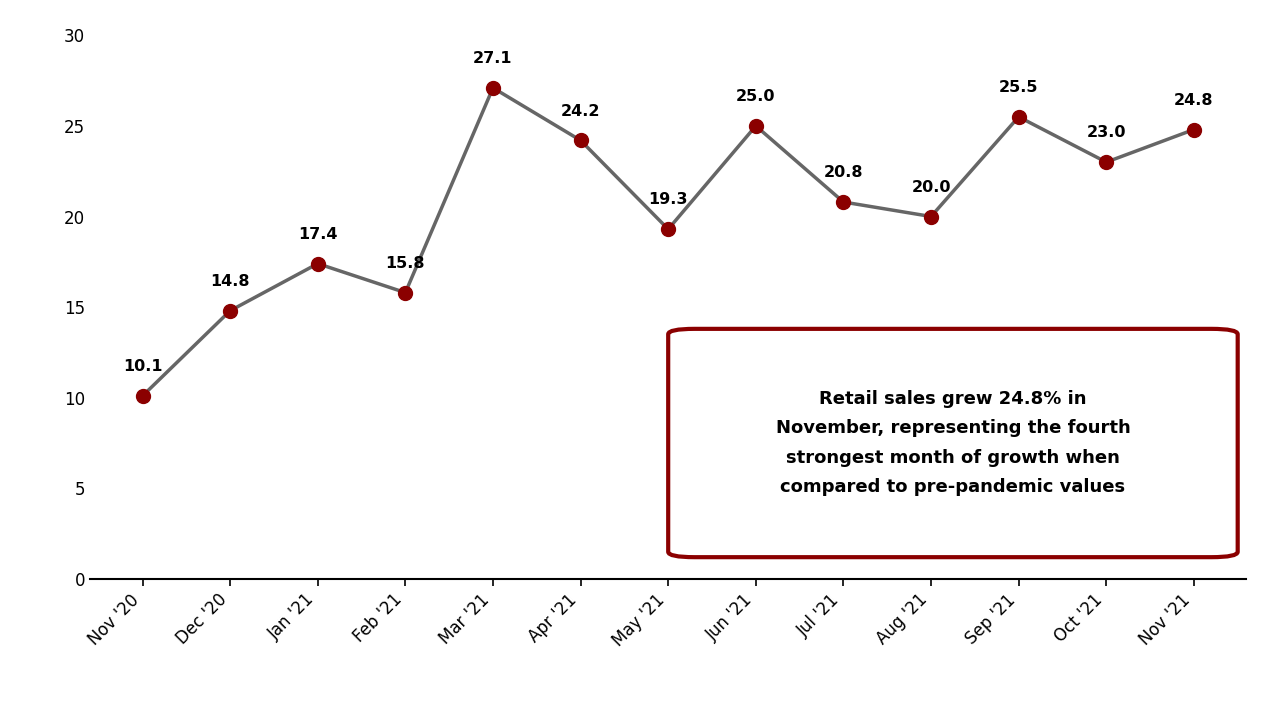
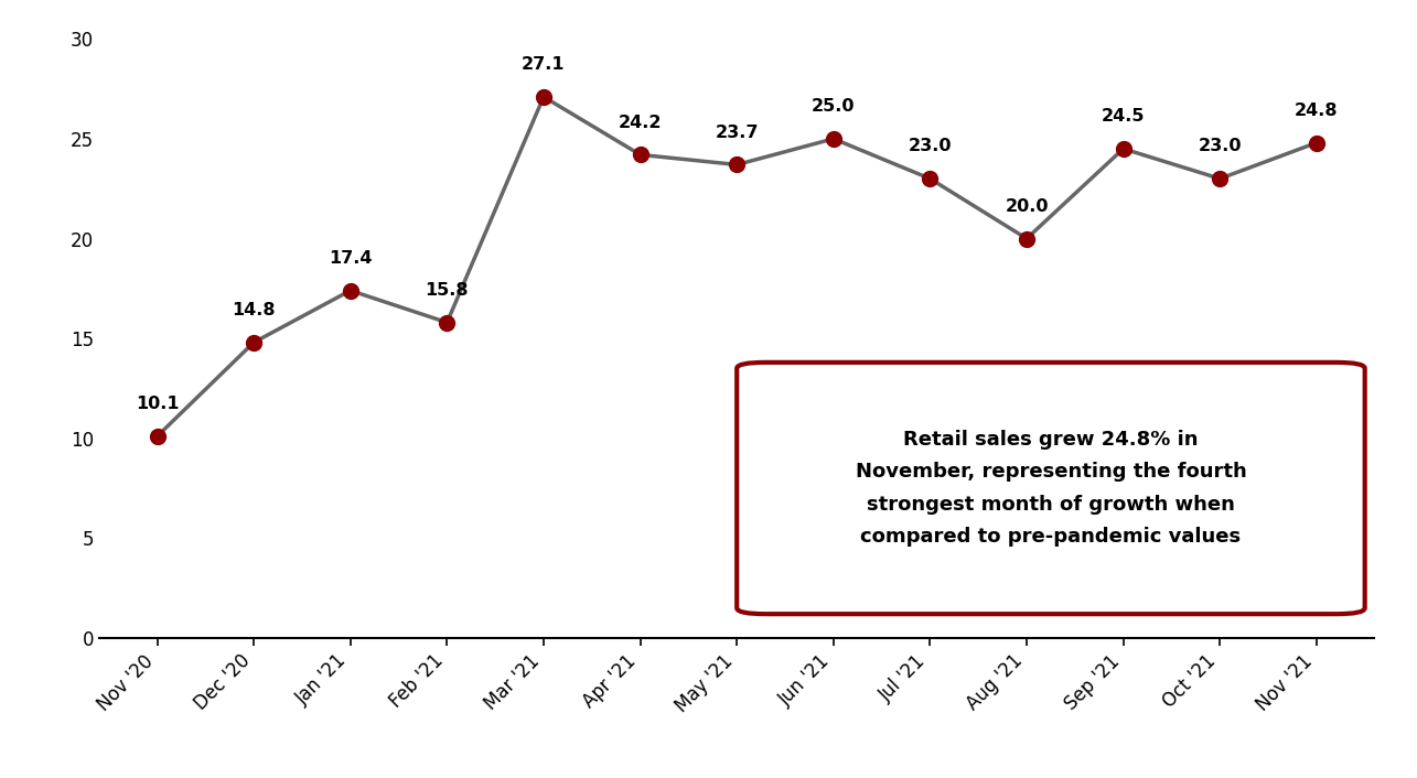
May '21: 19.3 -> 23.7
Jul '21: 20.8 -> 23.0
Sep '21: 25.5 -> 24.5
